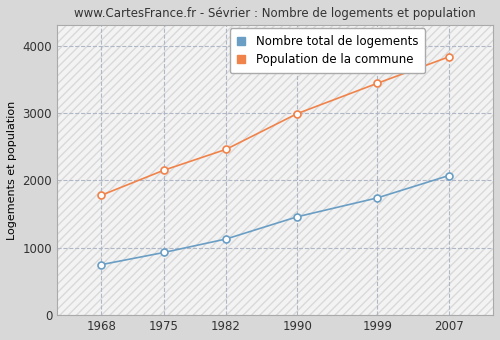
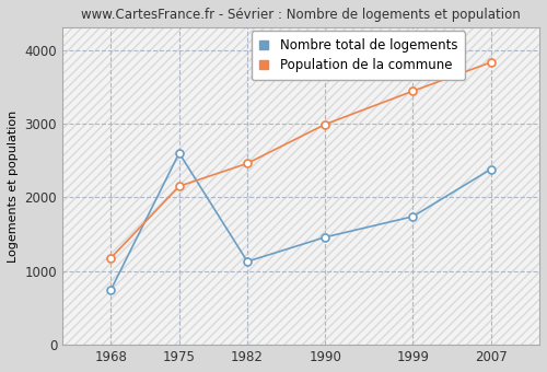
Population de la commune/1968: 1780 -> 1180
Nombre total de logements/1975: 930 -> 2600
Nombre total de logements/2007: 2070 -> 2380
